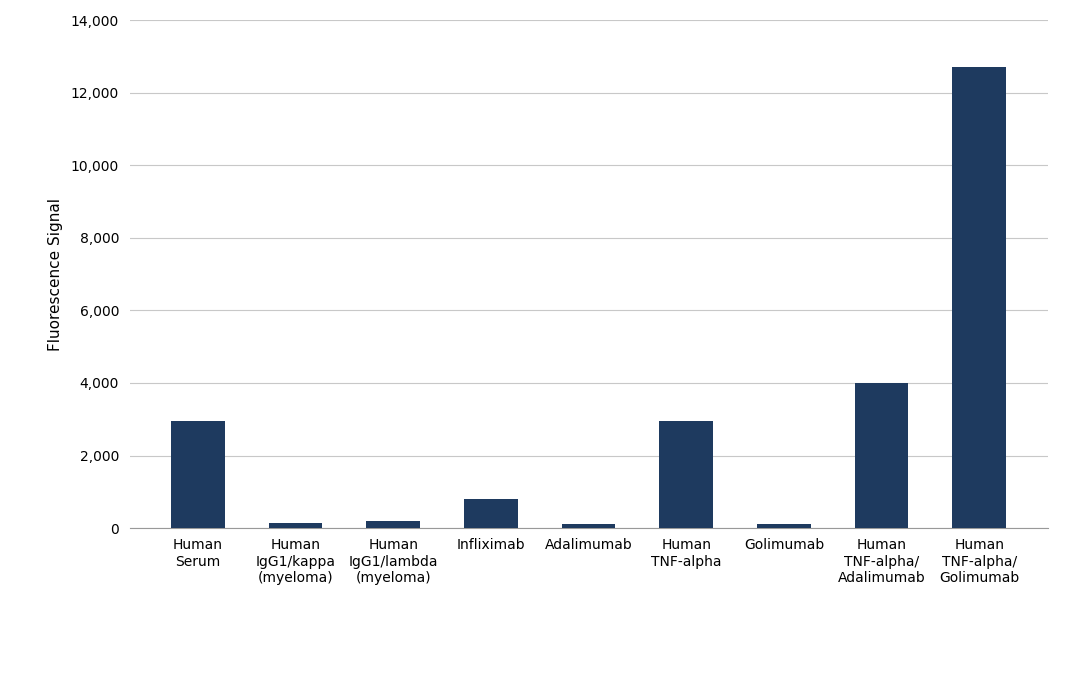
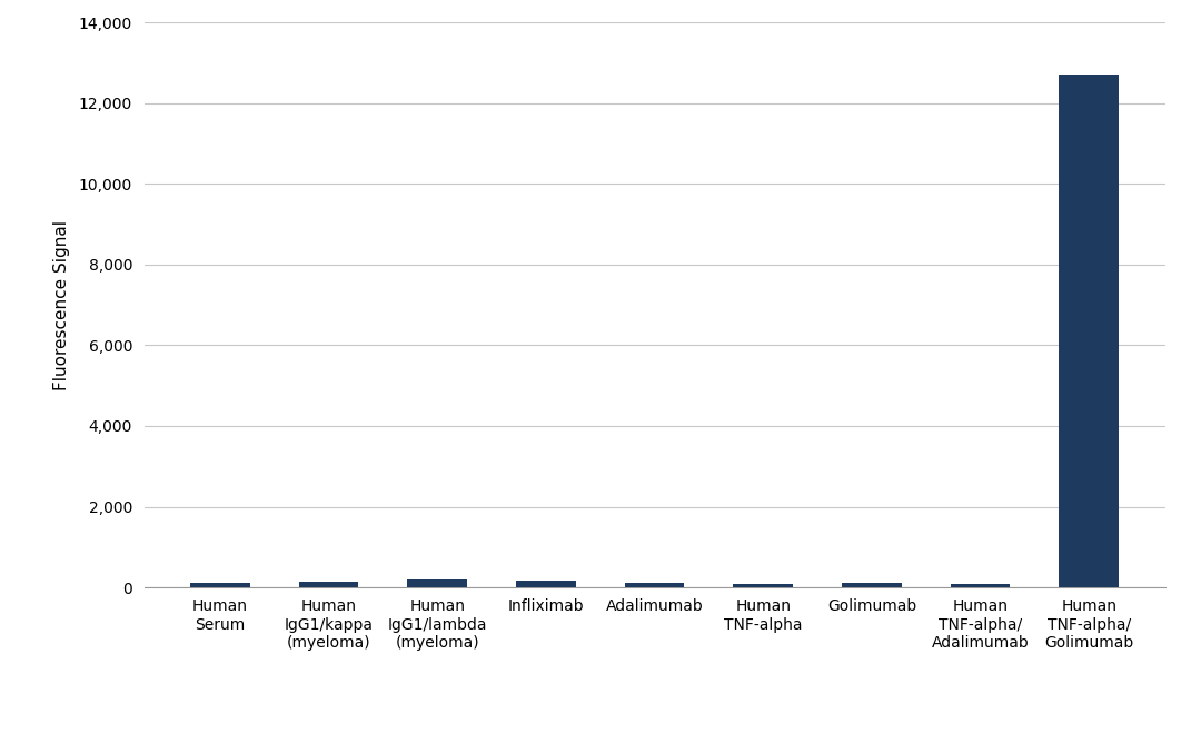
Human Serum: 2,950 -> 120
Infliximab: 800 -> 160
Human TNF-alpha: 2,950 -> 80
Human TNF-alpha/ Adalimumab: 4,000 -> 90
